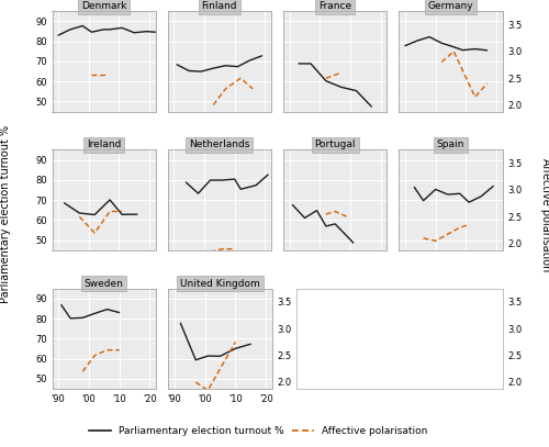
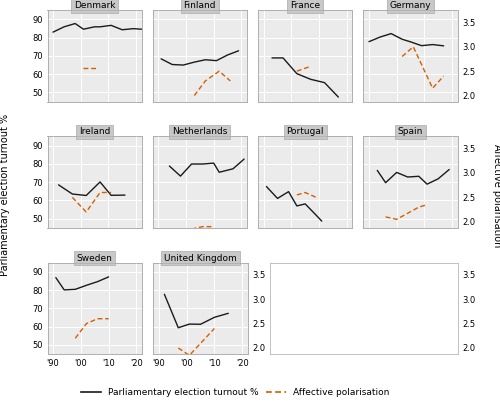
Sweden/Parliamentary election turnout %/'10: 83 -> 87
United Kingdom/Affective polarisation/'10: 2.75 -> 2.40
